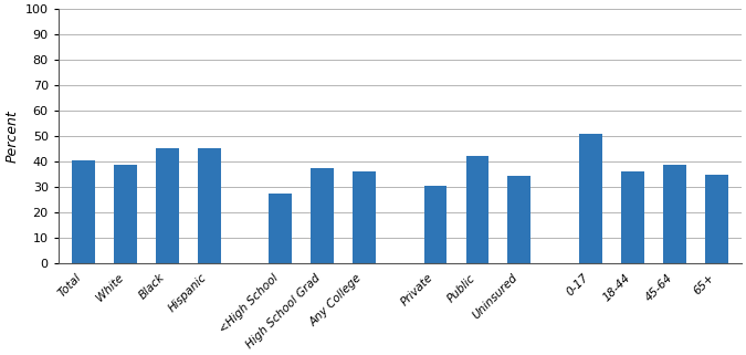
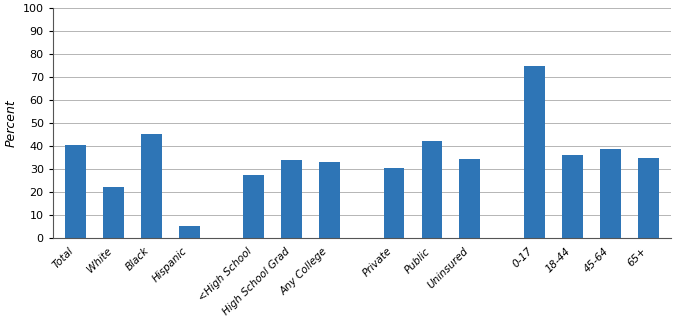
White: 39.0 -> 22.5
Hispanic: 45.4 -> 5.5
High School Grad: 37.6 -> 34.0
Any College: 36.4 -> 33.0
0-17: 50.8 -> 75.0
